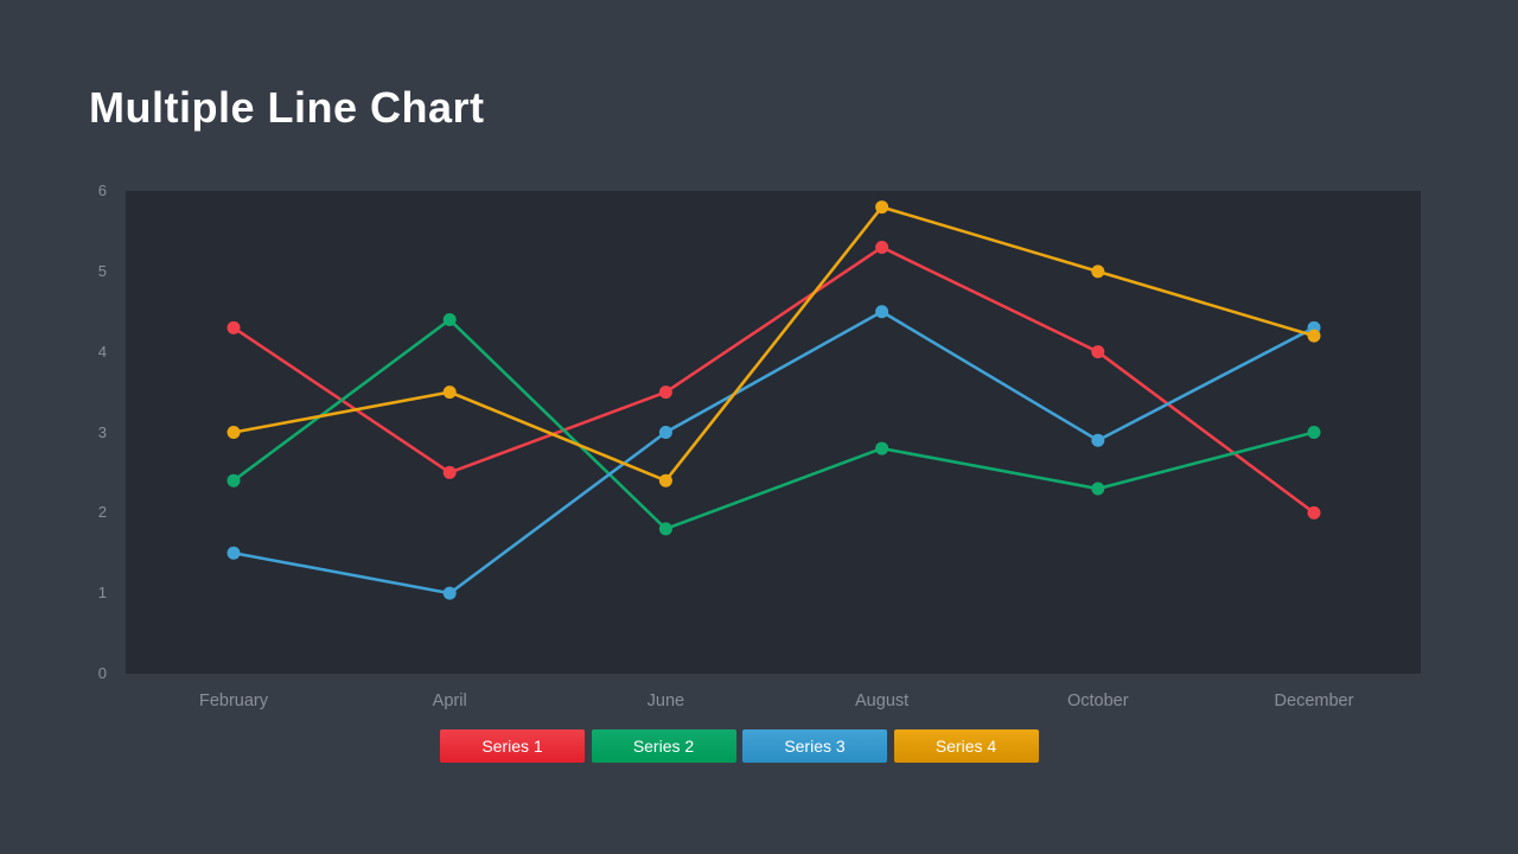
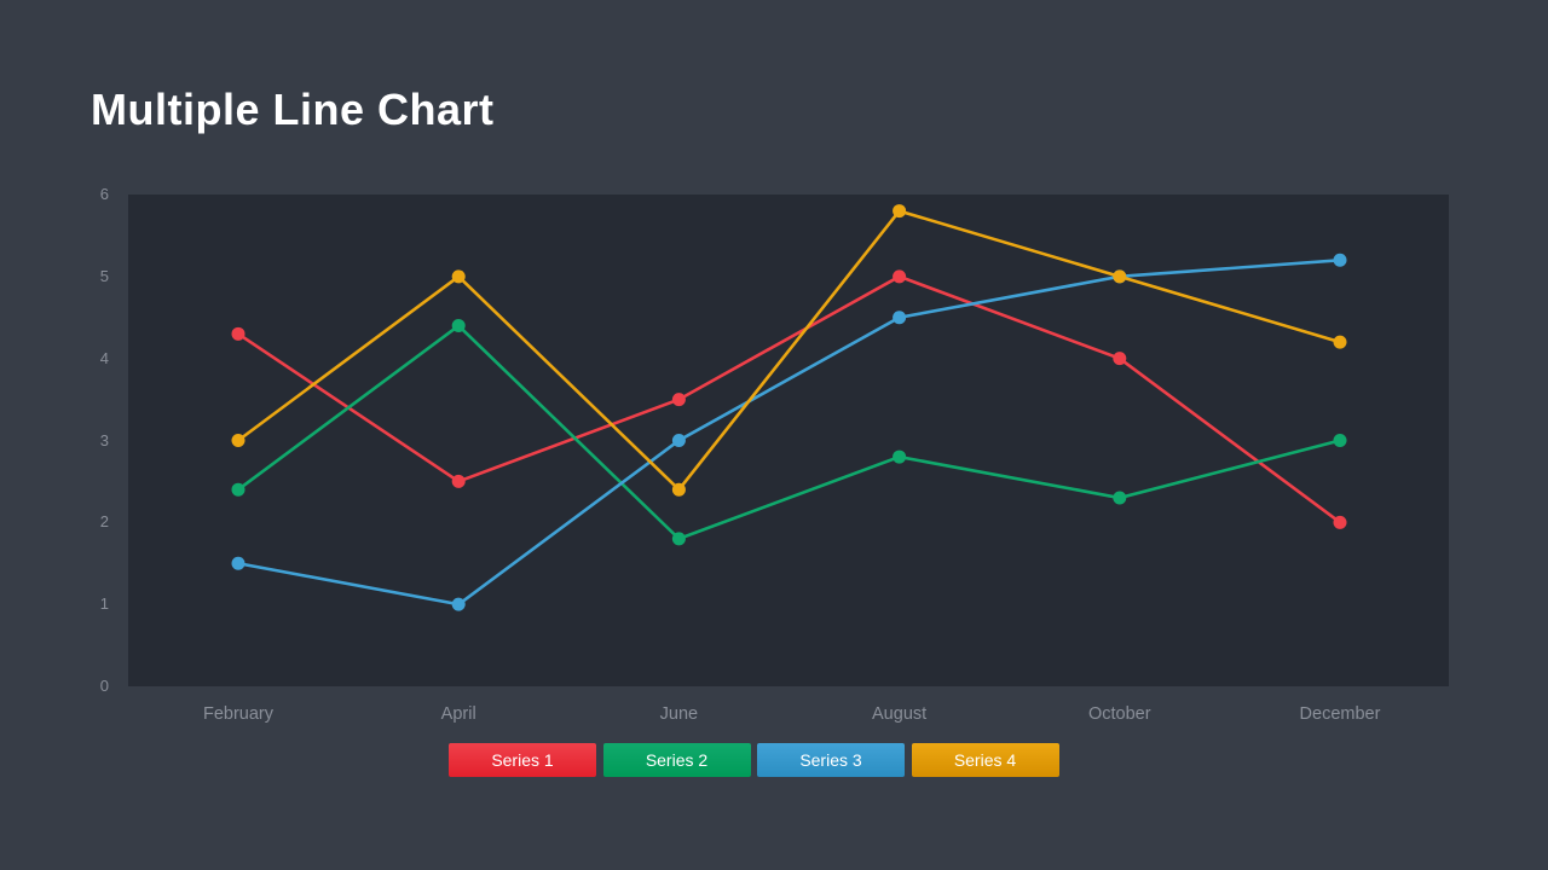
Series 4/April: 3.5 -> 5.0
Series 1/August: 5.3 -> 5.0
Series 3/October: 2.9 -> 5.0
Series 3/December: 4.3 -> 5.2
